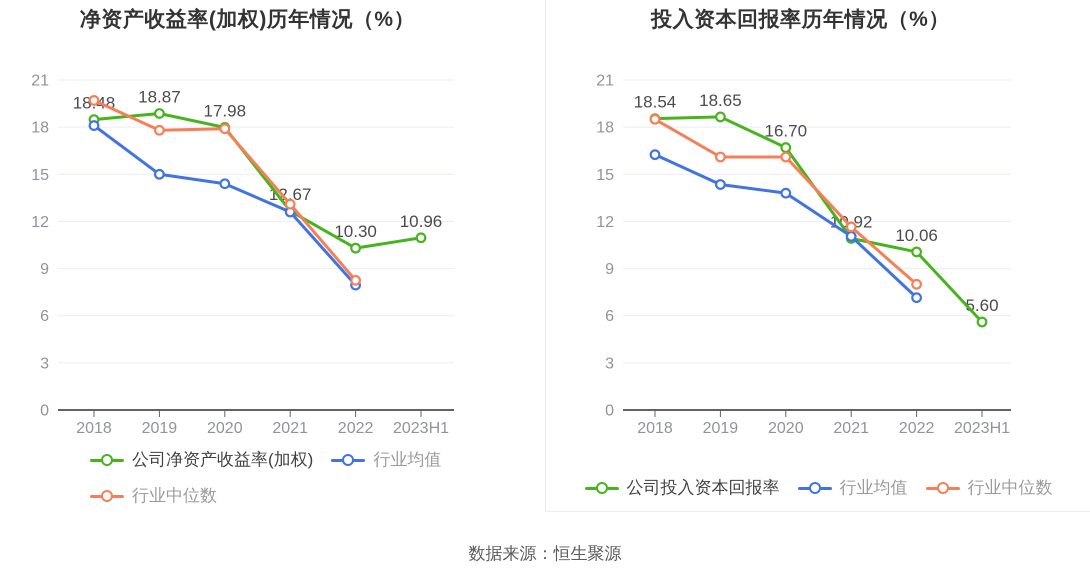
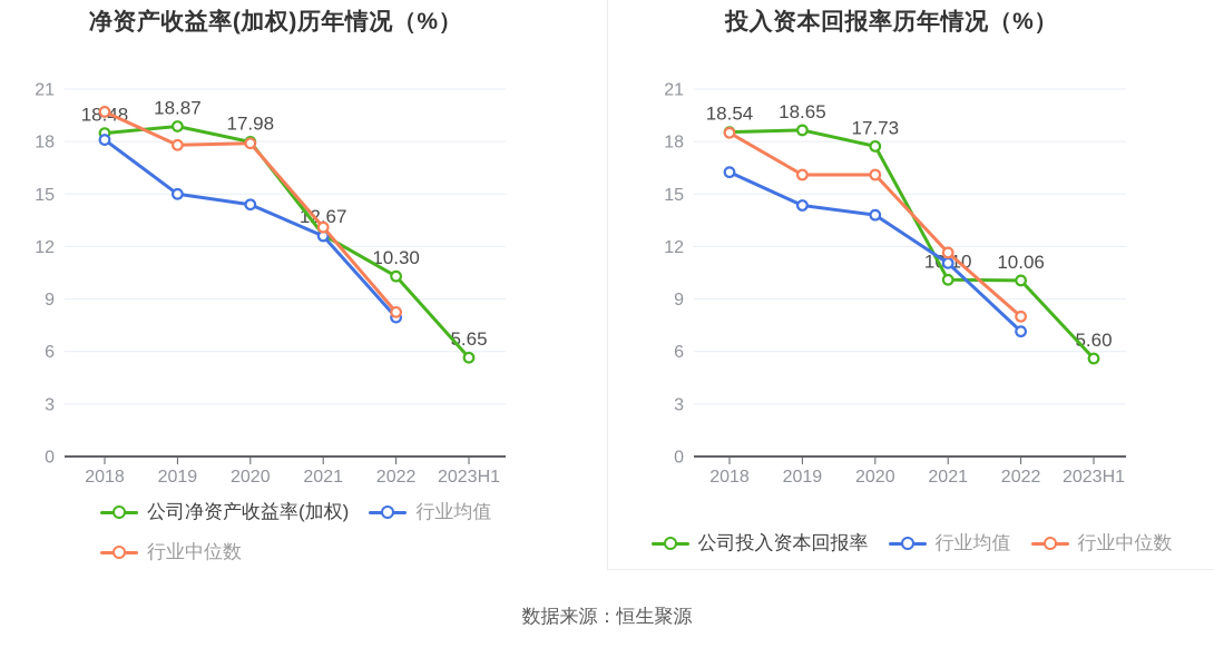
净资产收益率(加权)历年情况（%）/公司净资产收益率(加权)/2023H1: 10.96 -> 5.65
投入资本回报率历年情况（%）/公司投入资本回报率/2020: 16.70 -> 17.73
投入资本回报率历年情况（%）/公司投入资本回报率/2021: 10.92 -> 10.10
